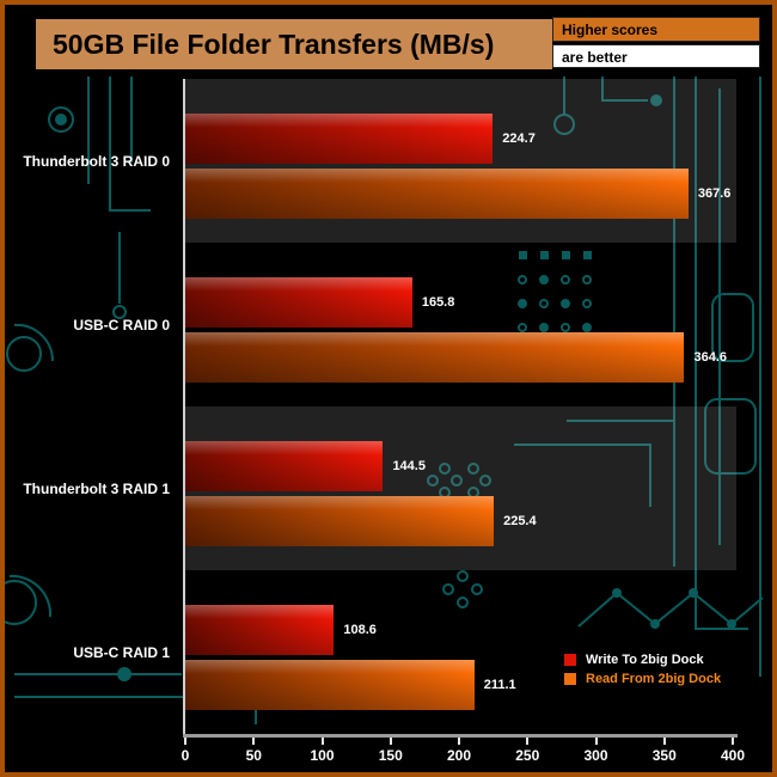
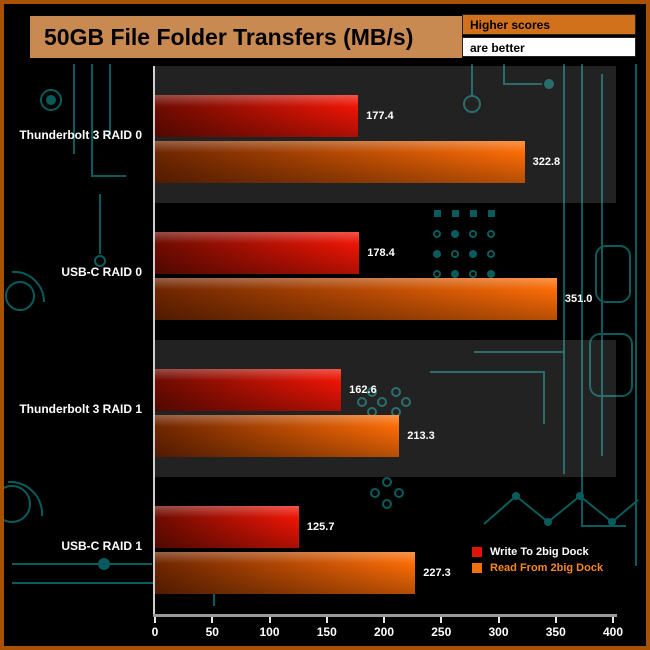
Write To 2big Dock/Thunderbolt 3 RAID 0: 224.7 -> 177.4
Read From 2big Dock/Thunderbolt 3 RAID 0: 367.6 -> 322.8
Write To 2big Dock/USB-C RAID 0: 165.8 -> 178.4
Read From 2big Dock/USB-C RAID 0: 364.6 -> 351.0
Write To 2big Dock/Thunderbolt 3 RAID 1: 144.5 -> 162.6
Read From 2big Dock/Thunderbolt 3 RAID 1: 225.4 -> 213.3
Write To 2big Dock/USB-C RAID 1: 108.6 -> 125.7
Read From 2big Dock/USB-C RAID 1: 211.1 -> 227.3
